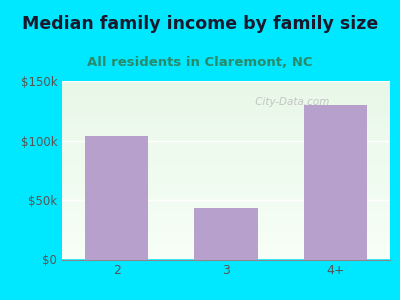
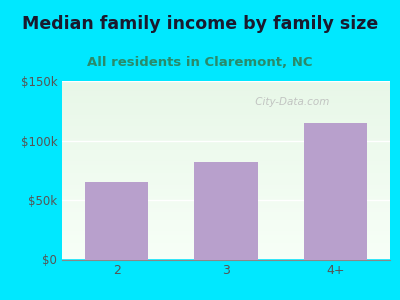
2: $104k -> $65k
3: $43k -> $82k
4+: $130k -> $115k
